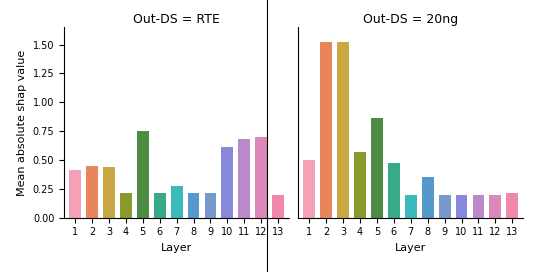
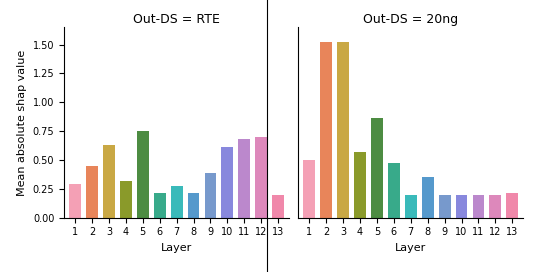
Out-DS = RTE/1: 0.41 -> 0.29
Out-DS = RTE/3: 0.44 -> 0.63
Out-DS = RTE/4: 0.21 -> 0.32
Out-DS = RTE/9: 0.21 -> 0.39
